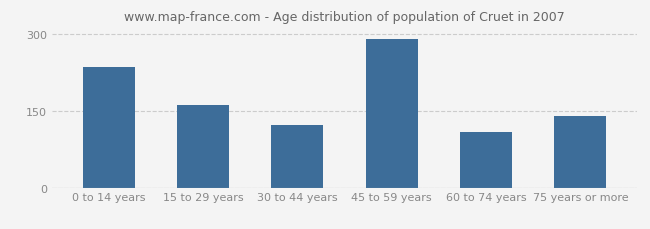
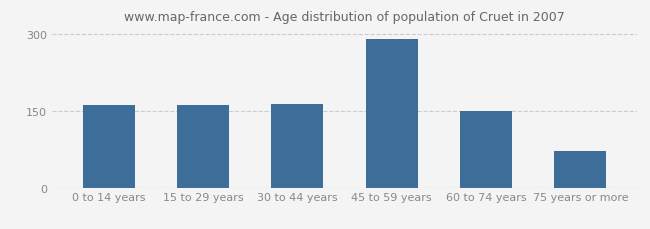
0 to 14 years: 236 -> 161
30 to 44 years: 122 -> 164
60 to 74 years: 108 -> 149
75 years or more: 140 -> 72
